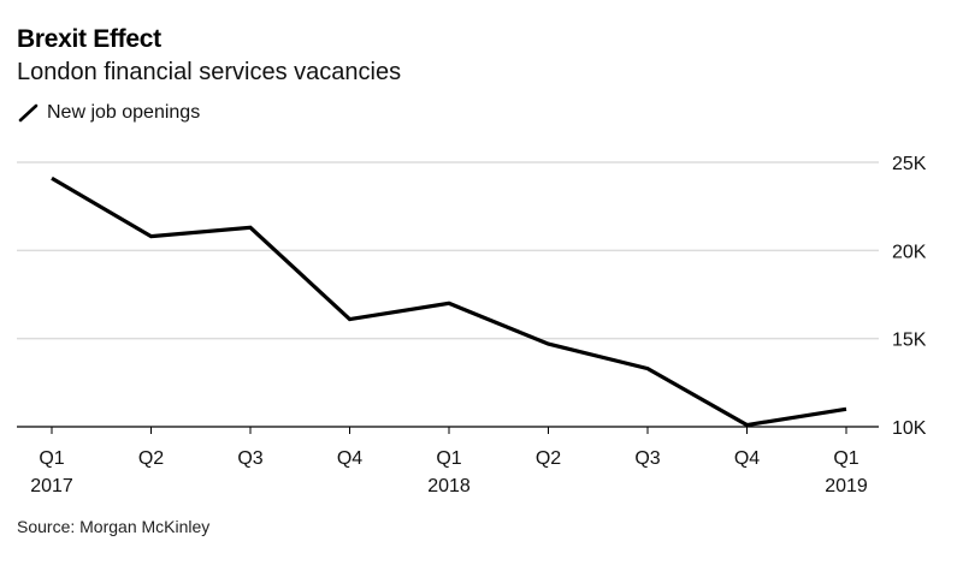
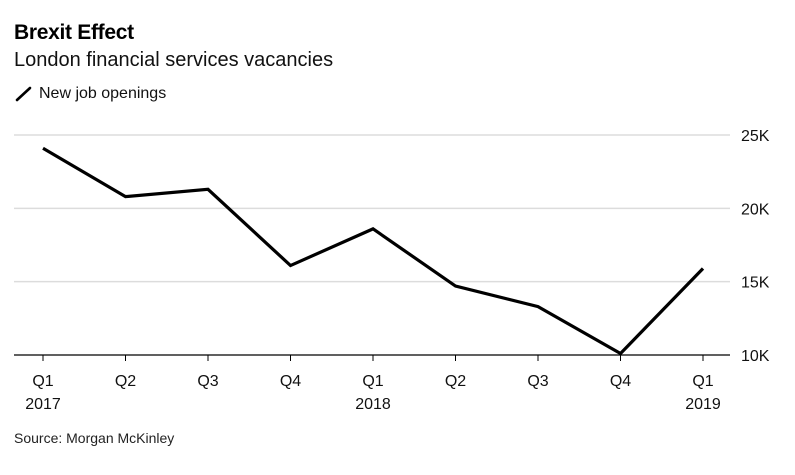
Q1 2018: 17.0K -> 18.6K
Q1 2019: 11.0K -> 15.9K
